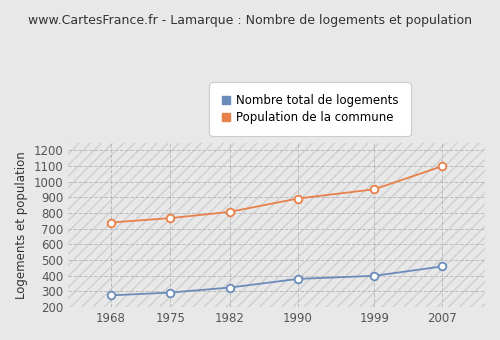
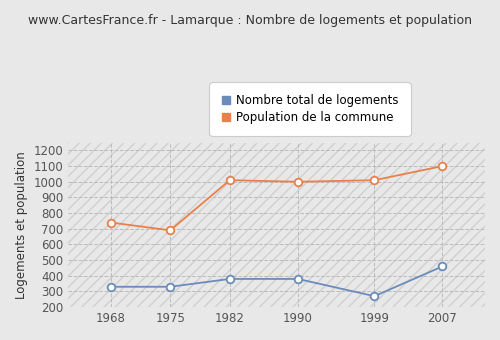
Nombre total de logements/1968: 280 -> 330
Nombre total de logements/1975: 290 -> 330
Population de la commune/1975: 770 -> 690
Nombre total de logements/1982: 320 -> 380
Population de la commune/1982: 810 -> 1010
Population de la commune/1990: 890 -> 1000
Nombre total de logements/1999: 400 -> 270
Population de la commune/1999: 950 -> 1010
